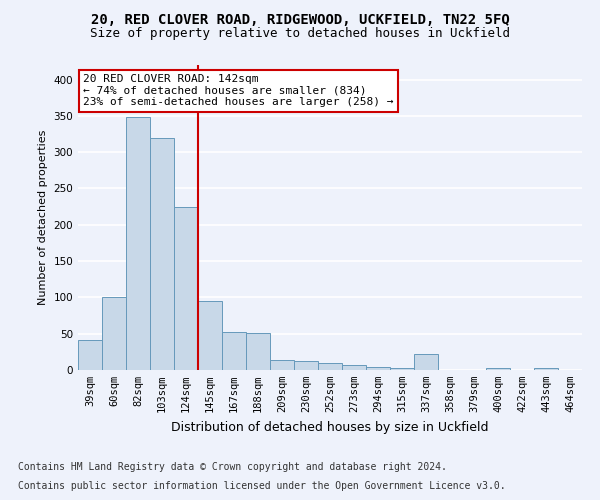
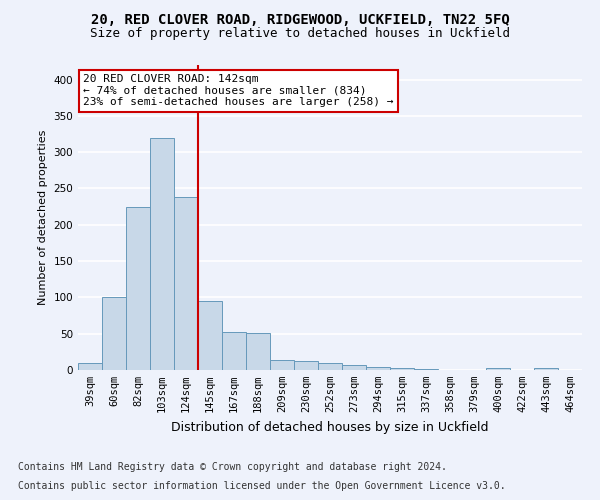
39sqm: 42 -> 10
82sqm: 348 -> 225
124sqm: 224 -> 238
337sqm: 22 -> 2
